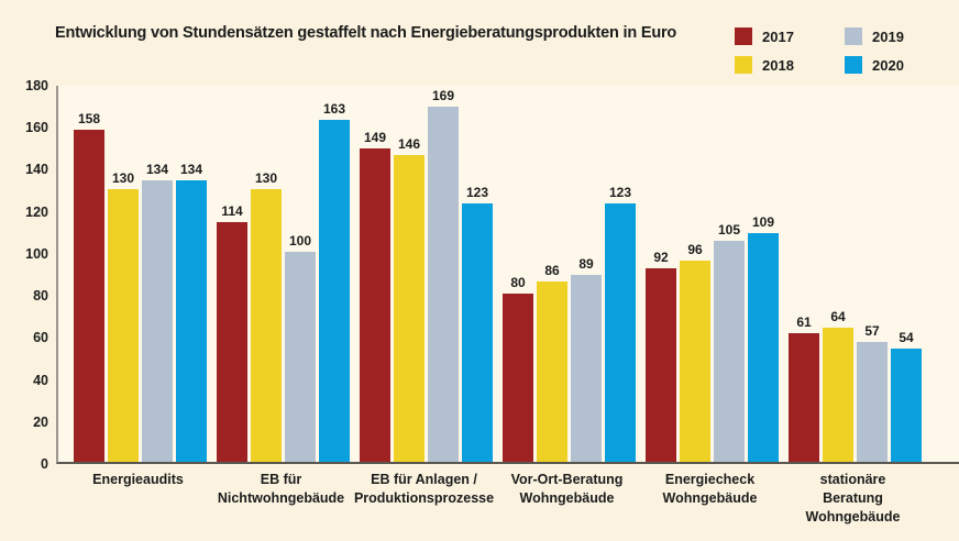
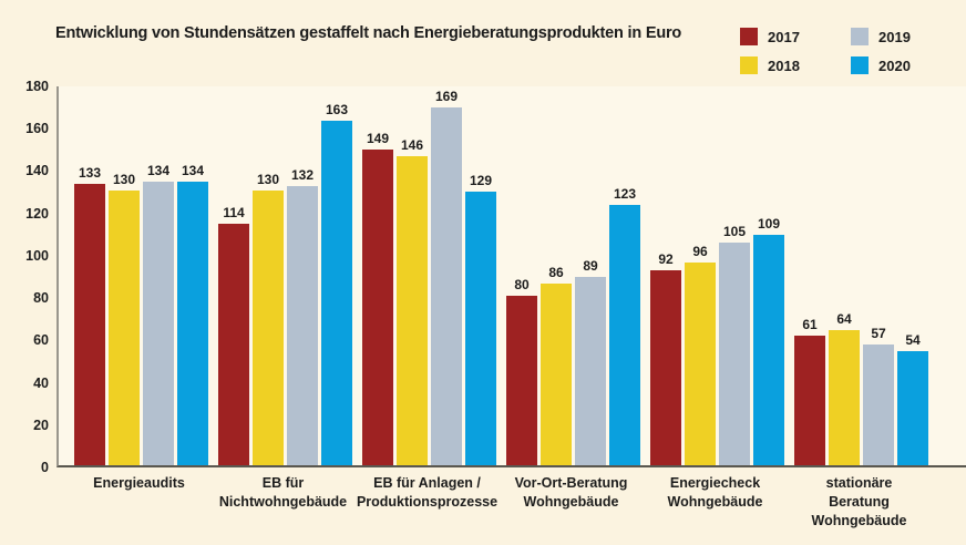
2017/Energieaudits: 158 -> 133
2019/EB für Nichtwohngebäude: 100 -> 132
2020/EB für Anlagen / Produktionsprozesse: 123 -> 129
